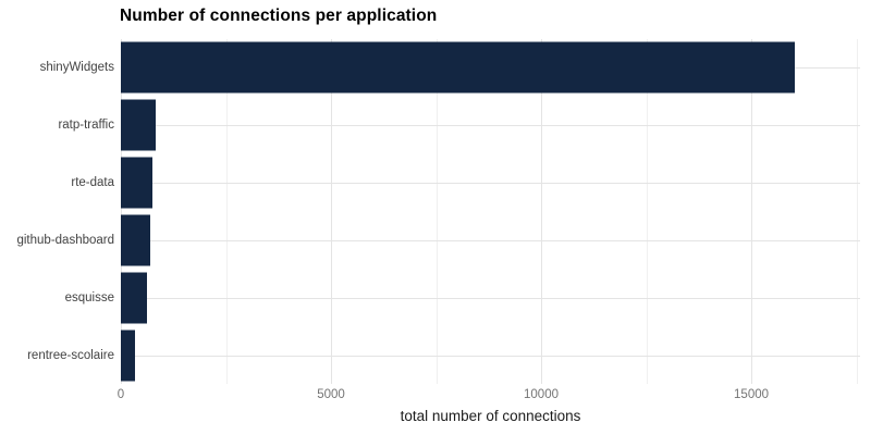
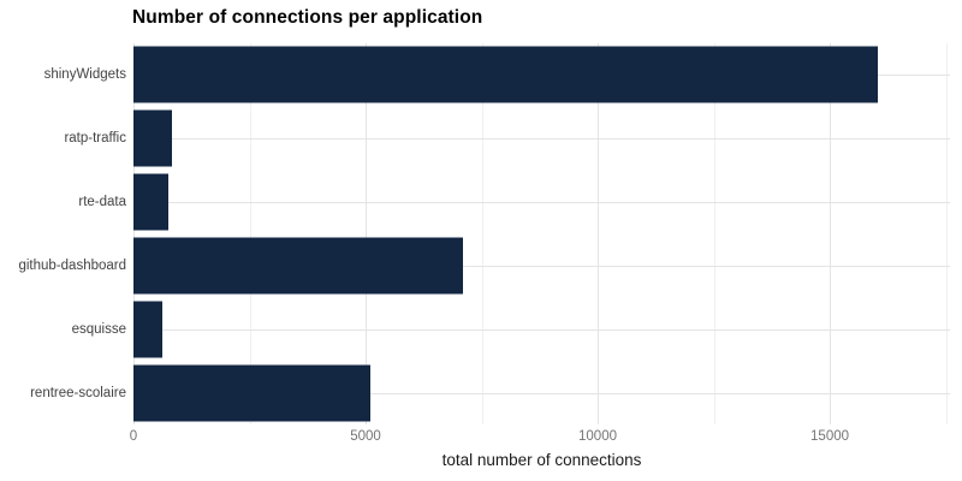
github-dashboard: 700 -> 7100
rentree-scolaire: 300 -> 5100
